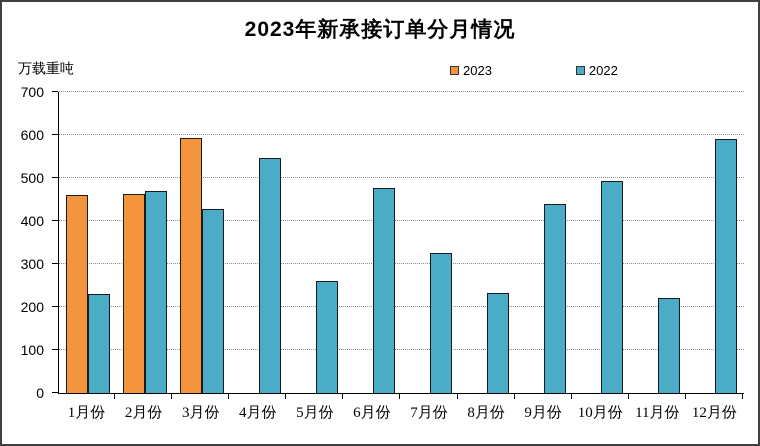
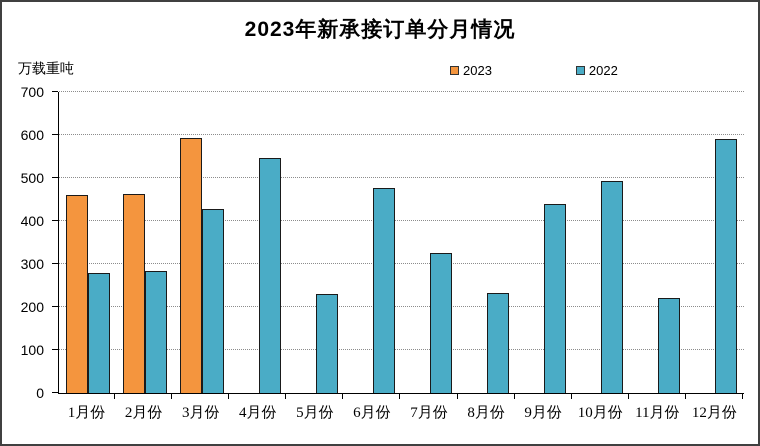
2022/1月份: 230 -> 280
2022/2月份: 470 -> 280
2022/5月份: 260 -> 230
